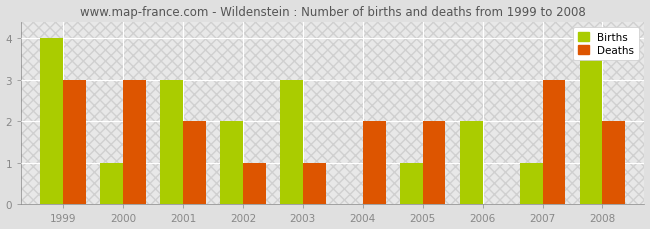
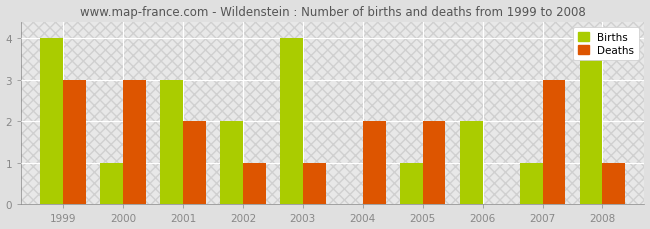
Births/2003: 3 -> 4
Deaths/2008: 2 -> 1
